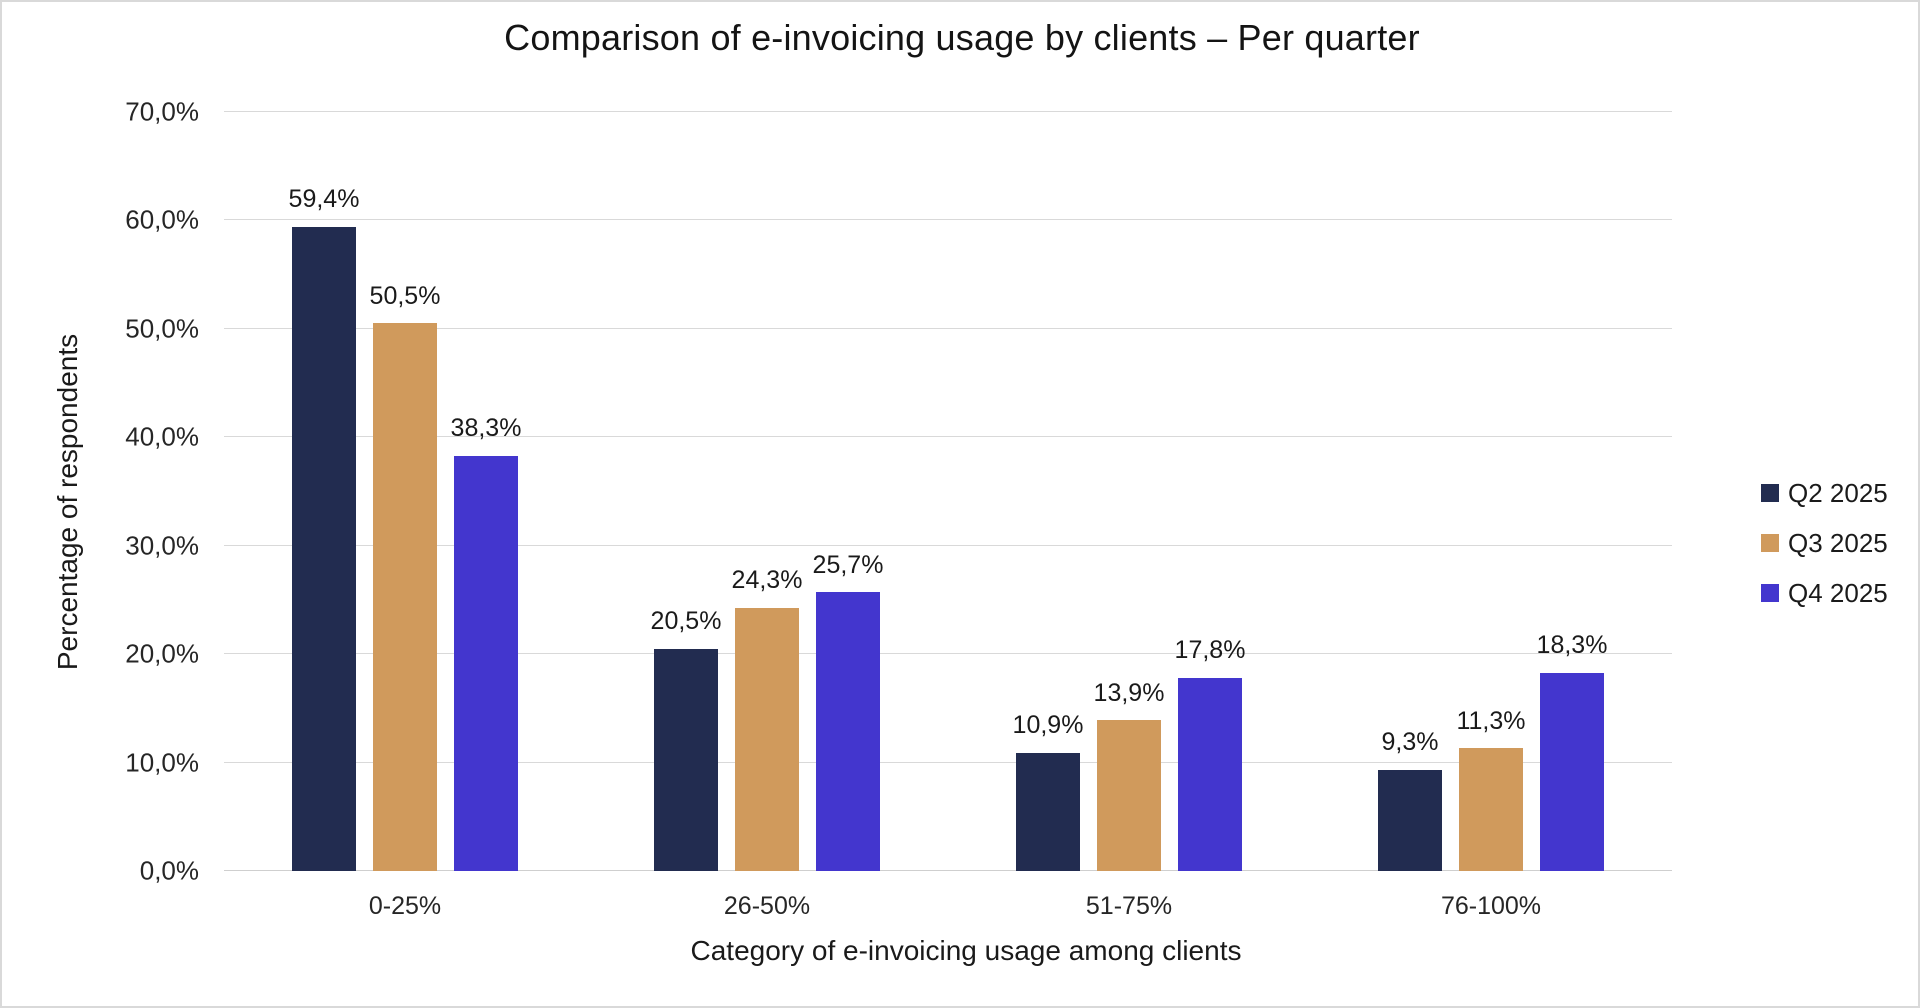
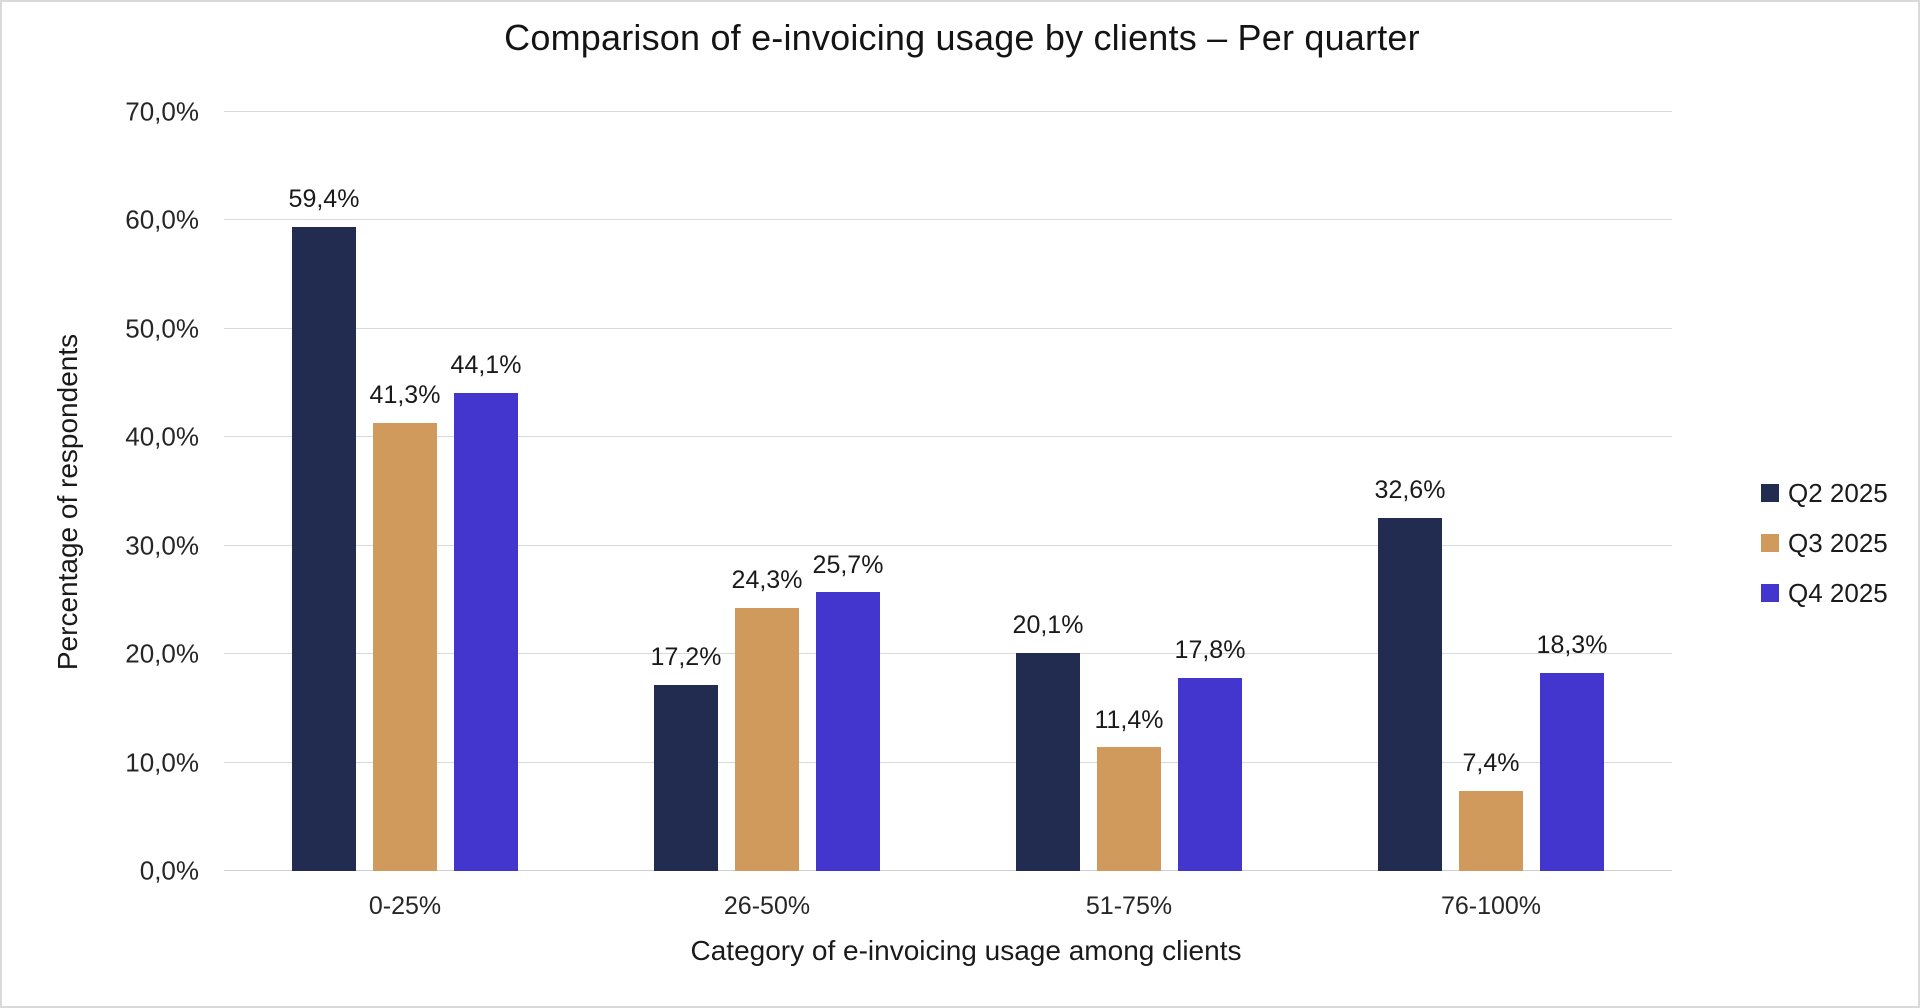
Q3 2025/0-25%: 50,5% -> 41,3%
Q4 2025/0-25%: 38,3% -> 44,1%
Q2 2025/26-50%: 20,5% -> 17,2%
Q2 2025/51-75%: 10,9% -> 20,1%
Q3 2025/51-75%: 13,9% -> 11,4%
Q2 2025/76-100%: 9,3% -> 32,6%
Q3 2025/76-100%: 11,3% -> 7,4%
